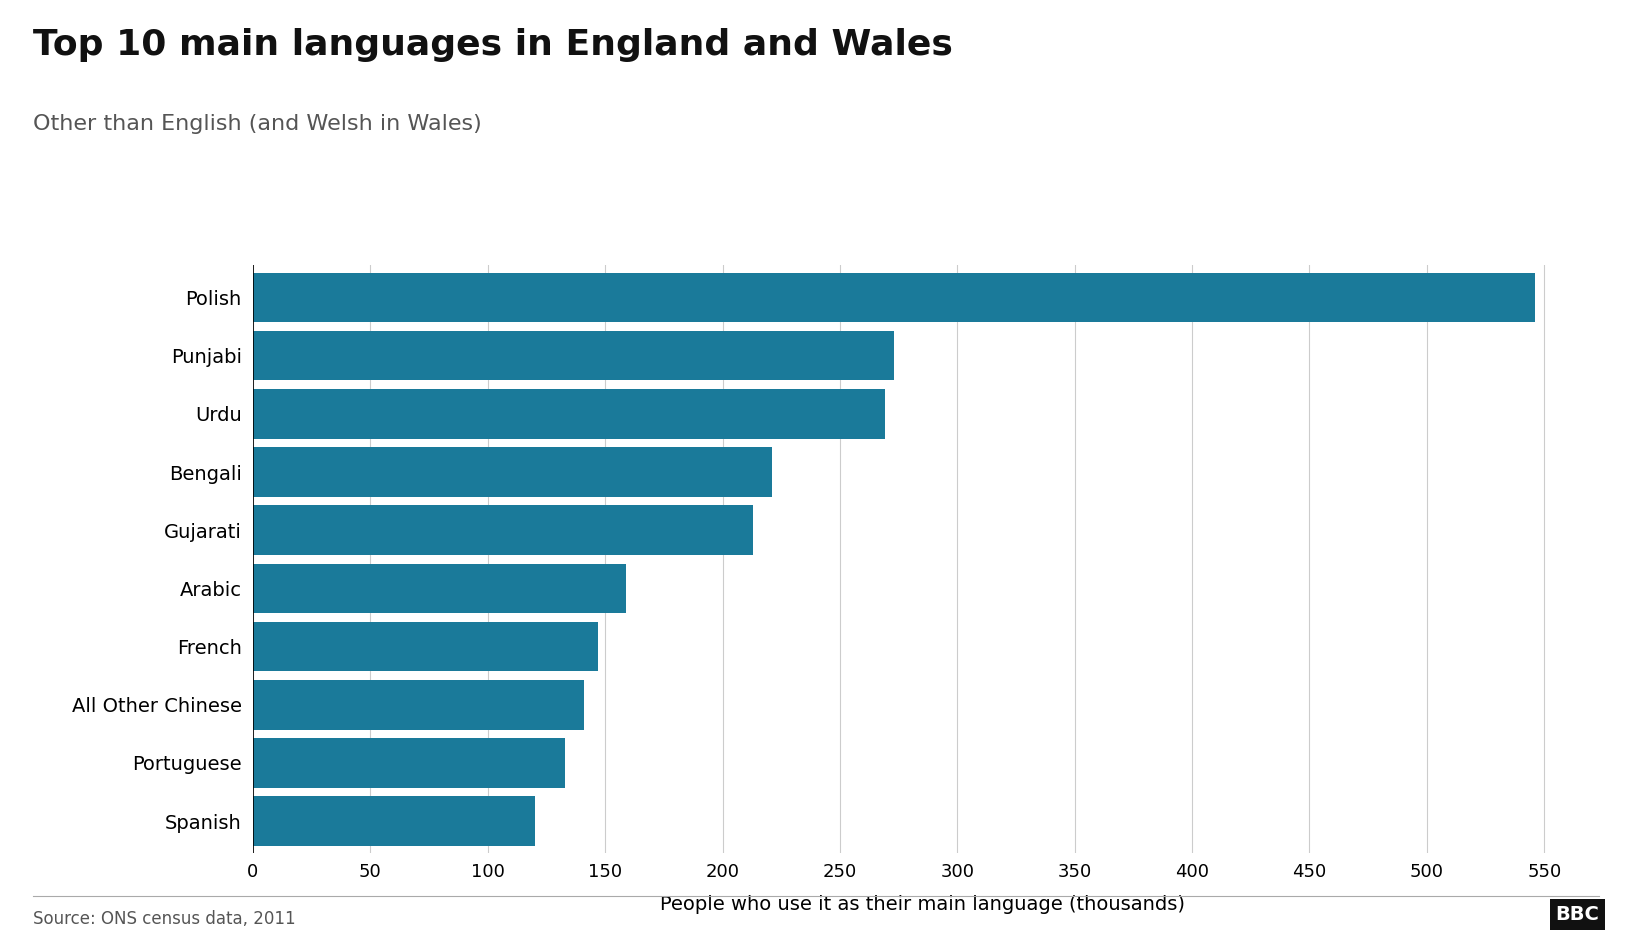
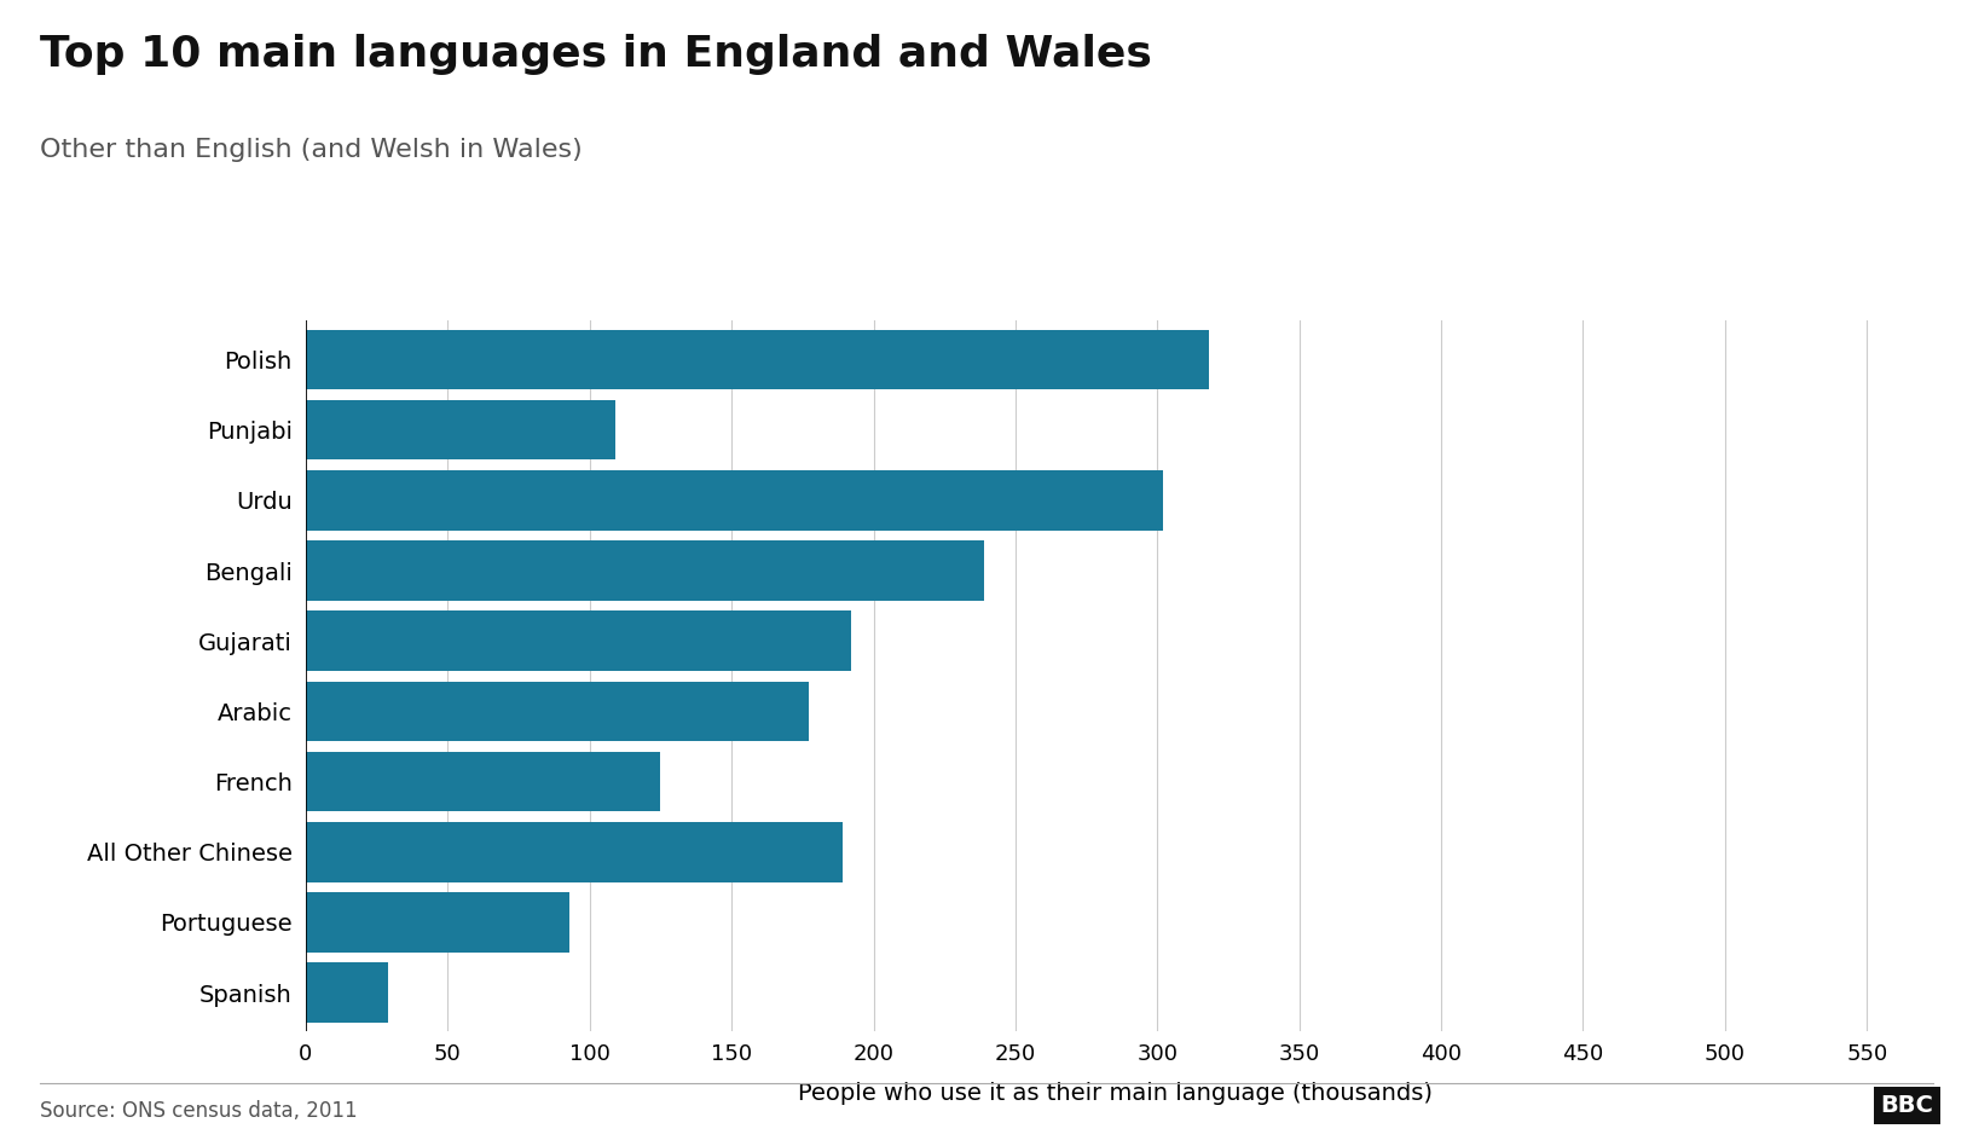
Polish: 546 -> 318
Punjabi: 273 -> 109
Urdu: 269 -> 302
Bengali: 221 -> 239
Gujarati: 213 -> 192
Arabic: 159 -> 177
French: 147 -> 125
All Other Chinese: 141 -> 189
Portuguese: 133 -> 93
Spanish: 120 -> 29
